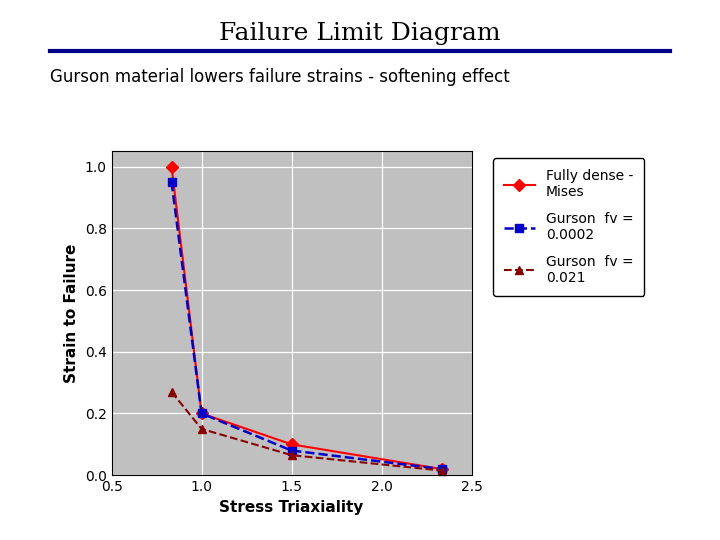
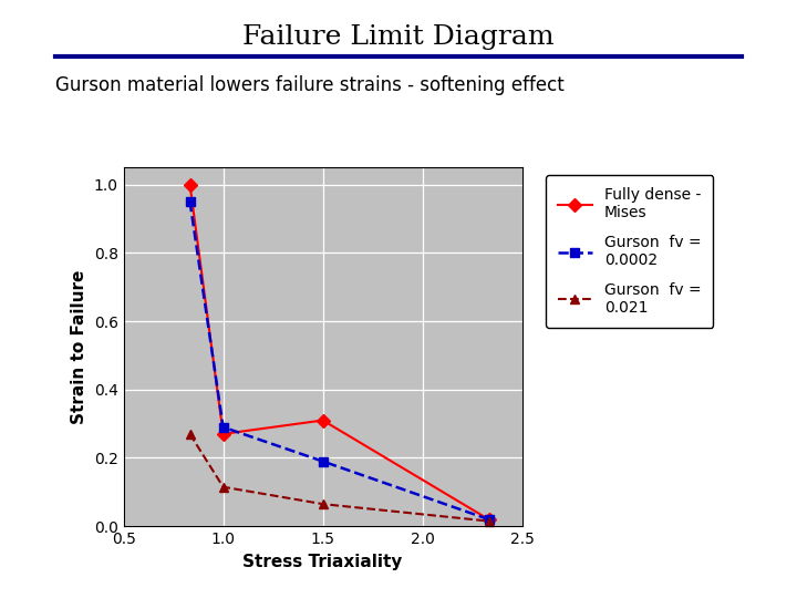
Fully dense - Mises/1.0: 0.20 -> 0.27
Gurson fv = 0.0002/1.0: 0.20 -> 0.29
Gurson fv = 0.021/1.0: 0.150 -> 0.115
Fully dense - Mises/1.5: 0.10 -> 0.31
Gurson fv = 0.0002/1.5: 0.08 -> 0.19
